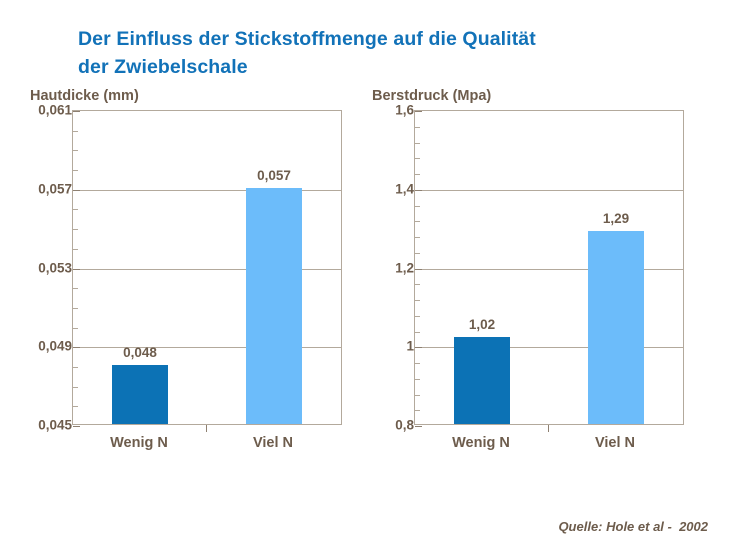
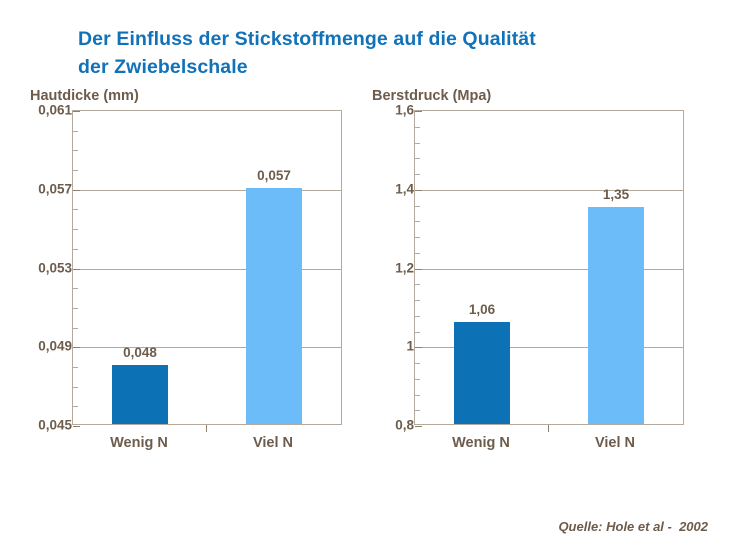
Berstdruck (Mpa)/Wenig N: 1,02 -> 1,06
Berstdruck (Mpa)/Viel N: 1,29 -> 1,35
